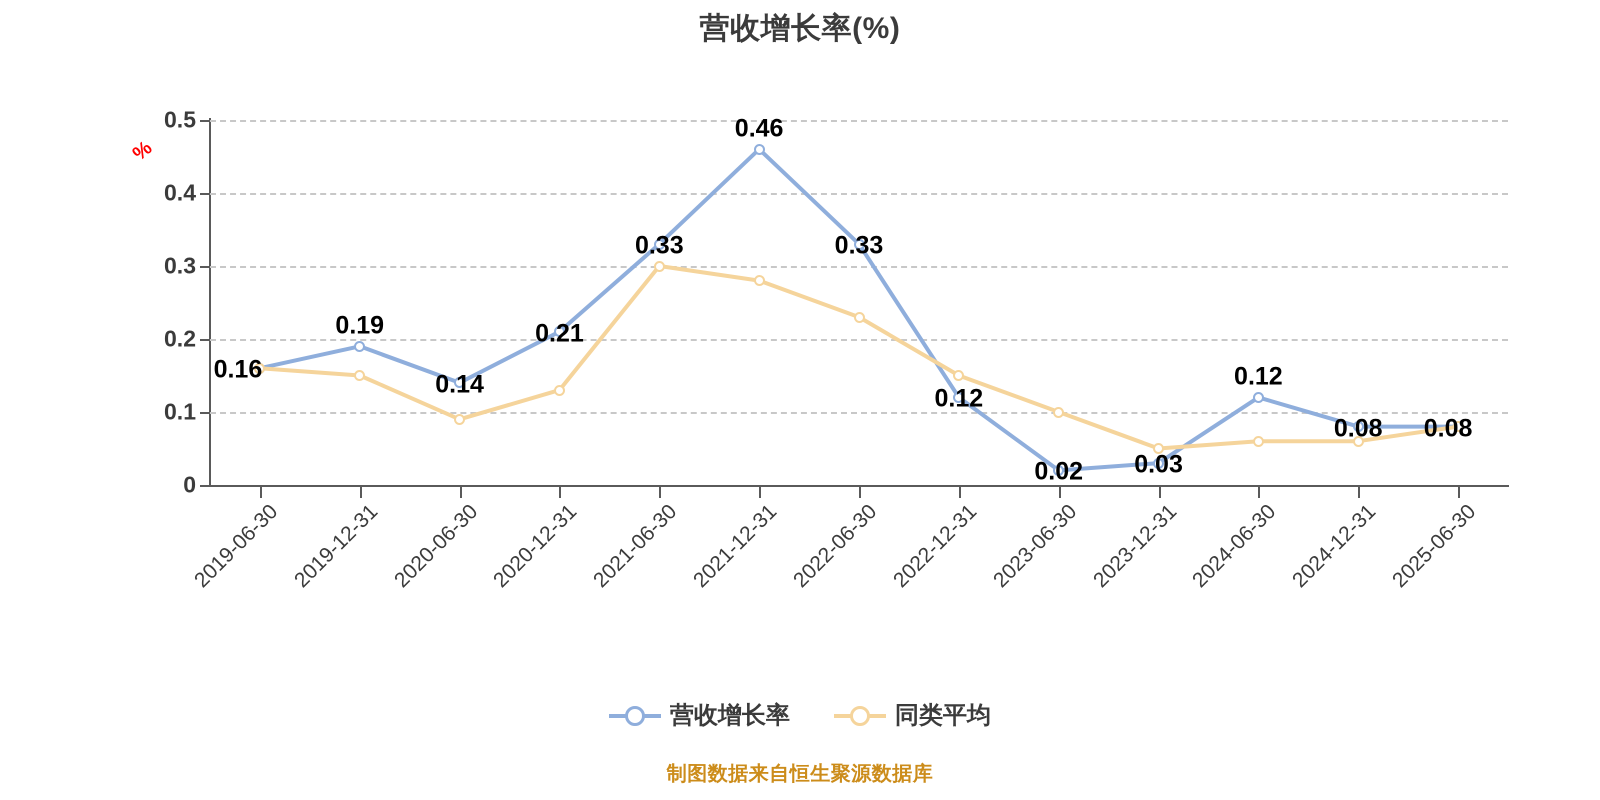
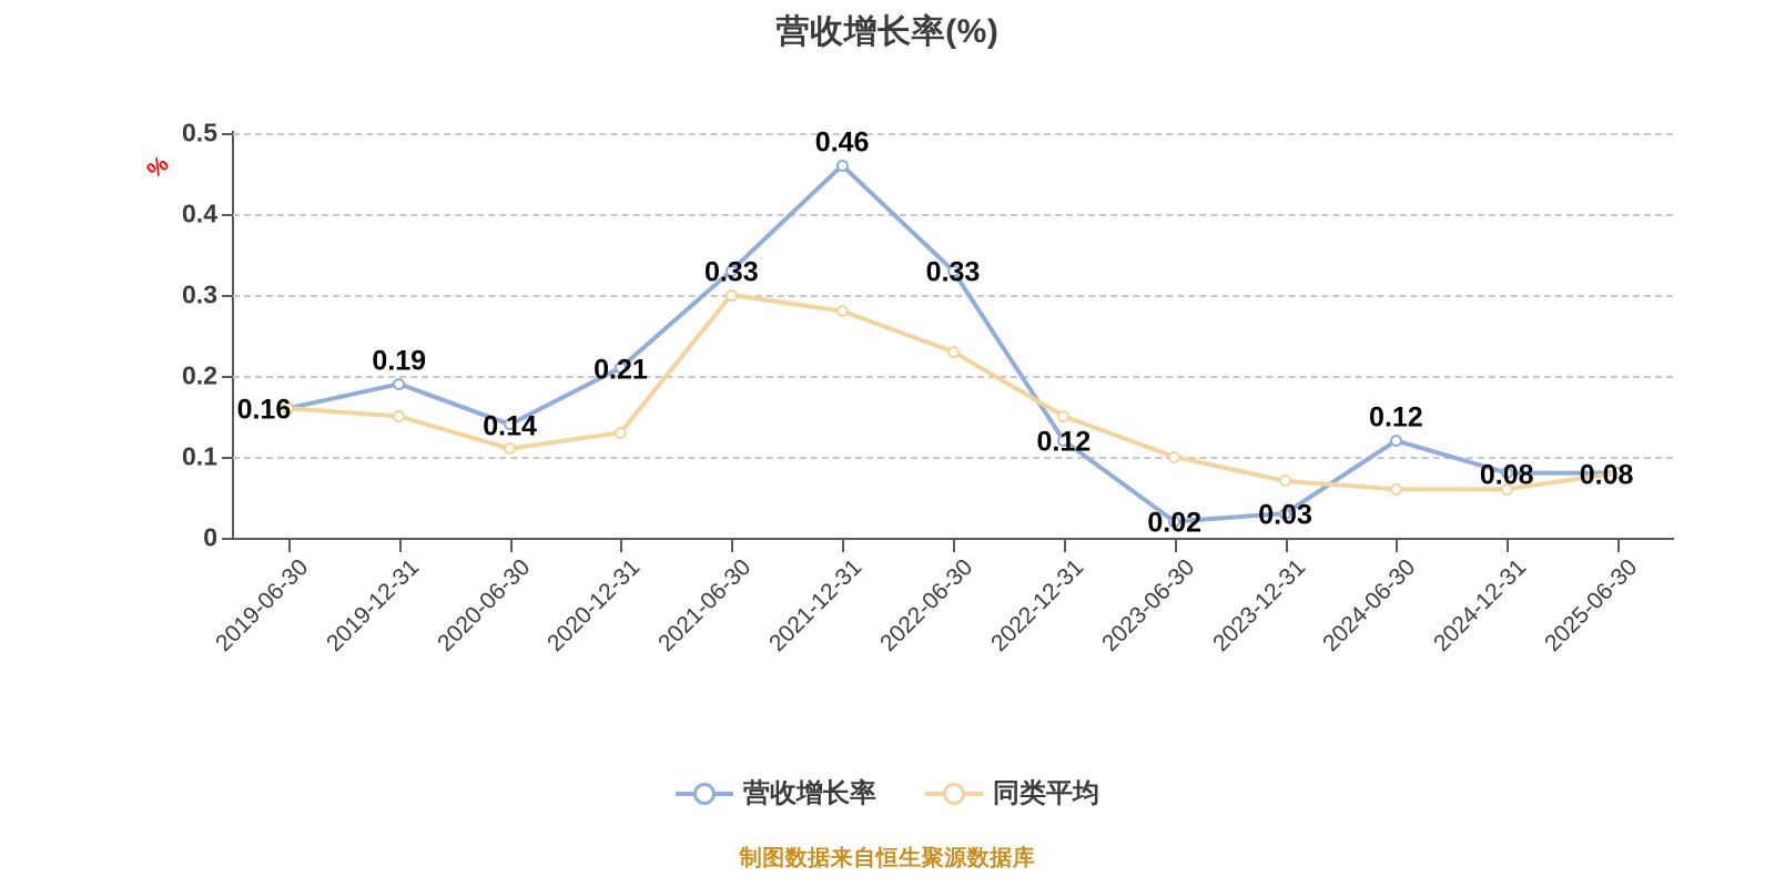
同类平均/2020-06-30: 0.09 -> 0.11
同类平均/2023-12-31: 0.05 -> 0.07
